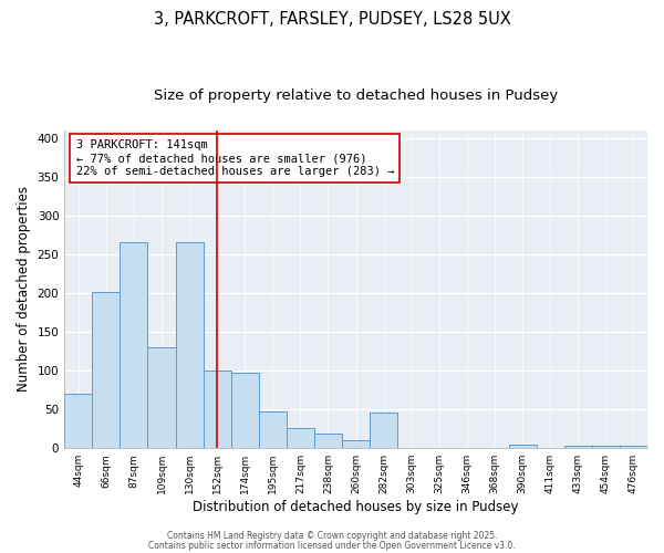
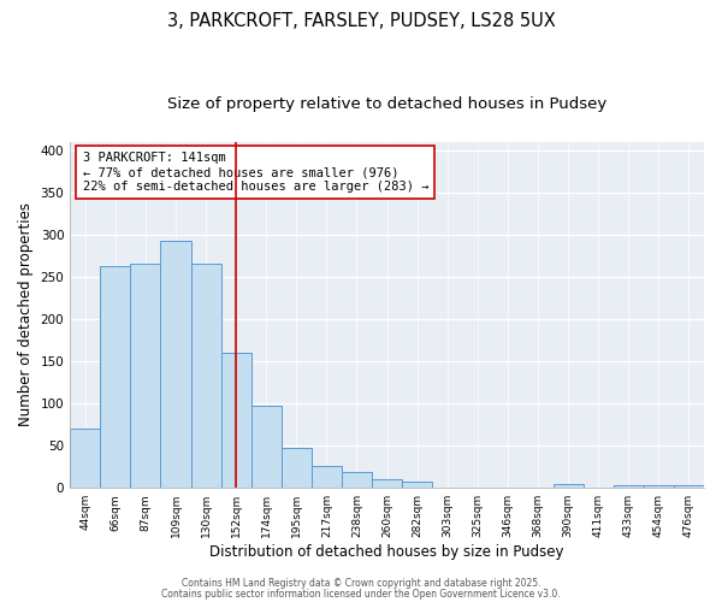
66sqm: 202 -> 263
109sqm: 130 -> 293
152sqm: 100 -> 160
282sqm: 46 -> 8
